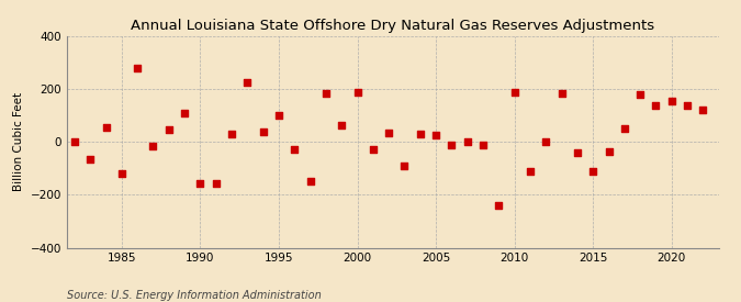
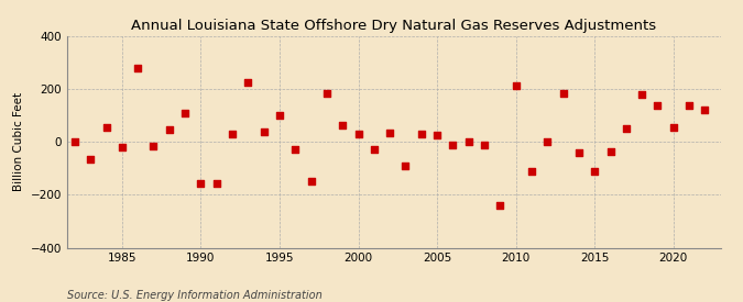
1985: -120 -> -20
2000: 190 -> 30
2010: 190 -> 215
2020: 155 -> 55
